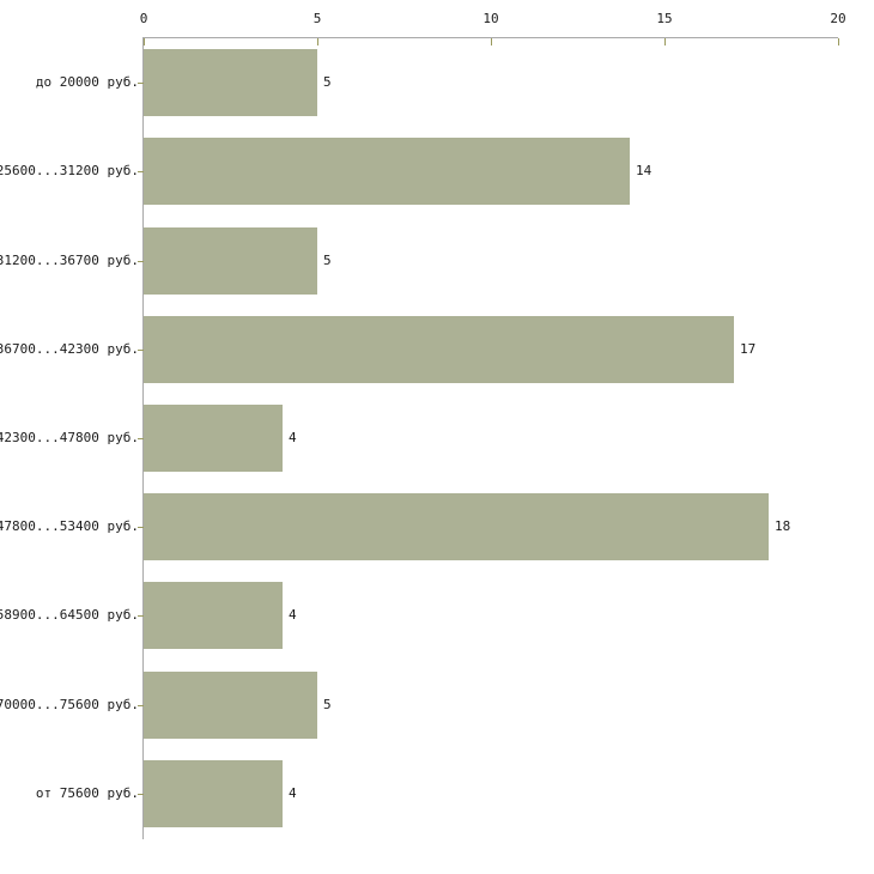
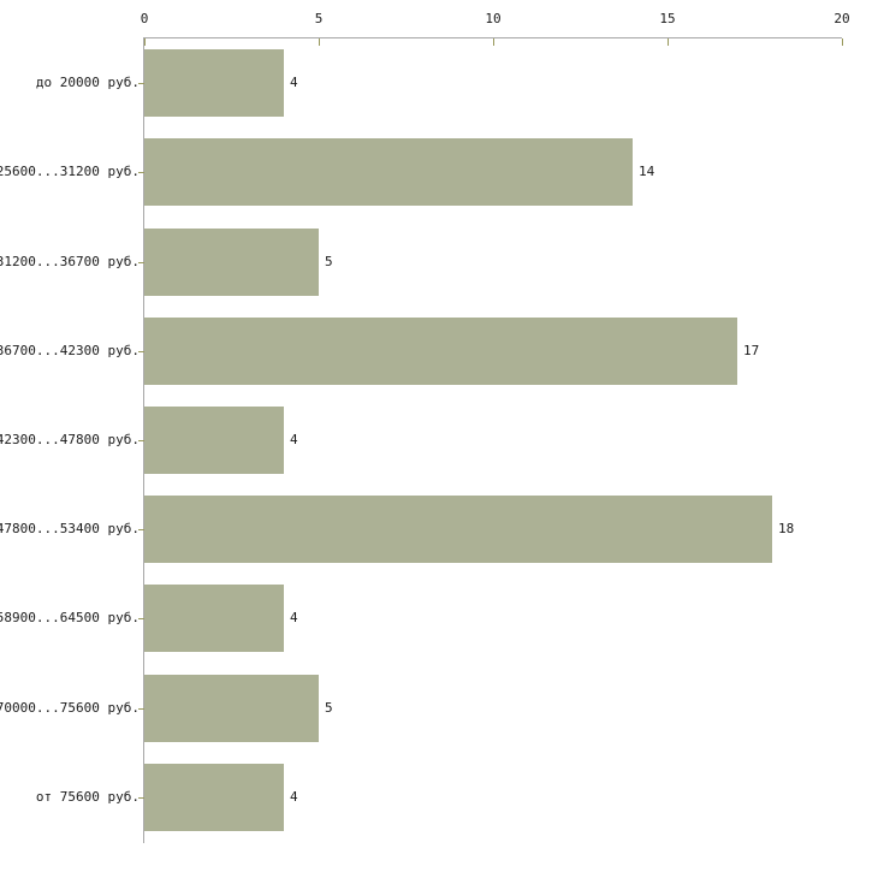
до 20000 руб.: 5 -> 4
